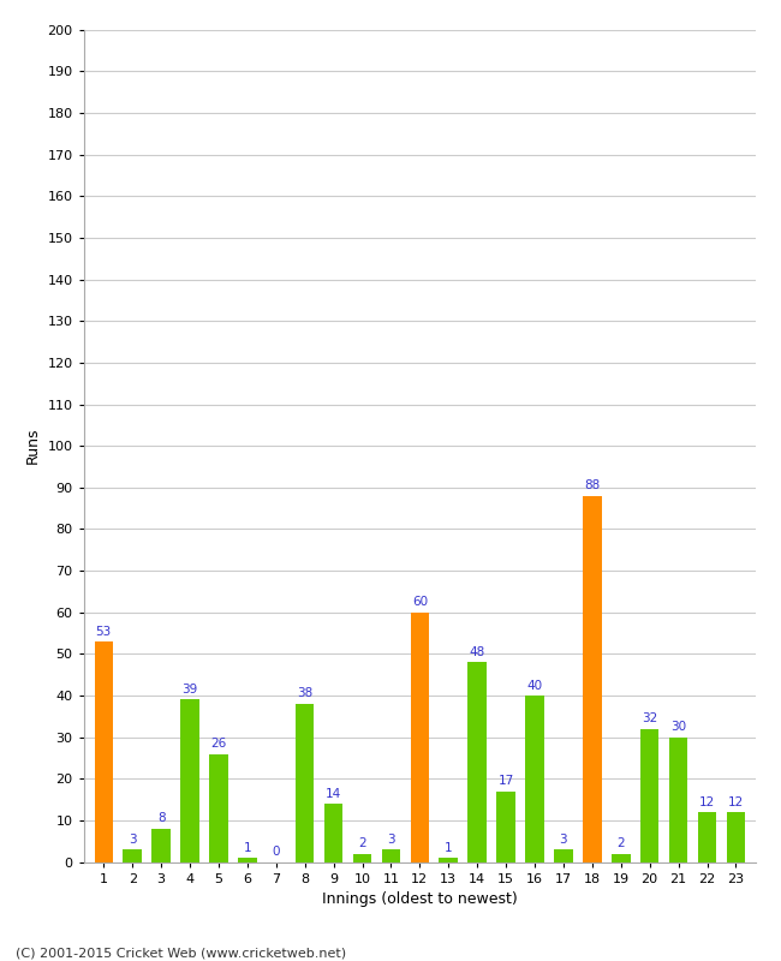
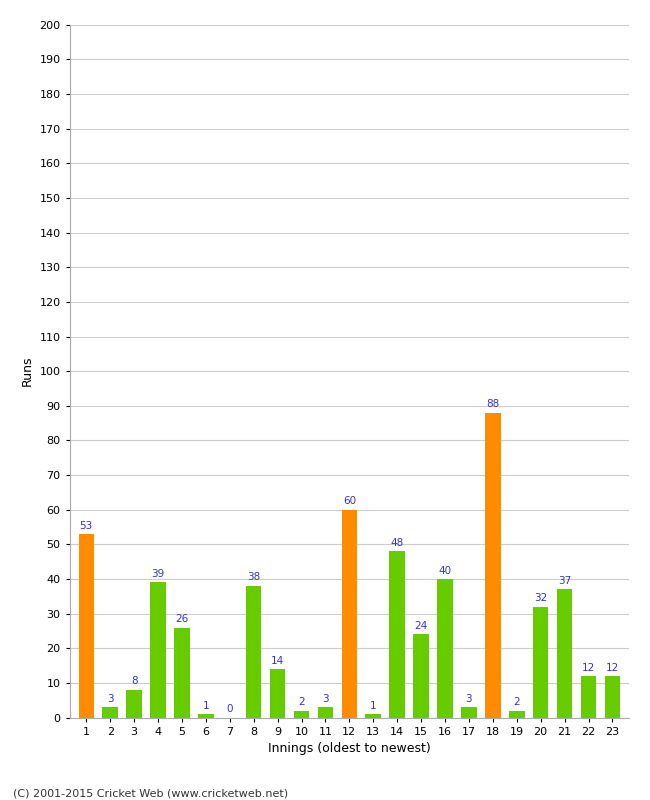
15: 17 -> 24
21: 30 -> 37
